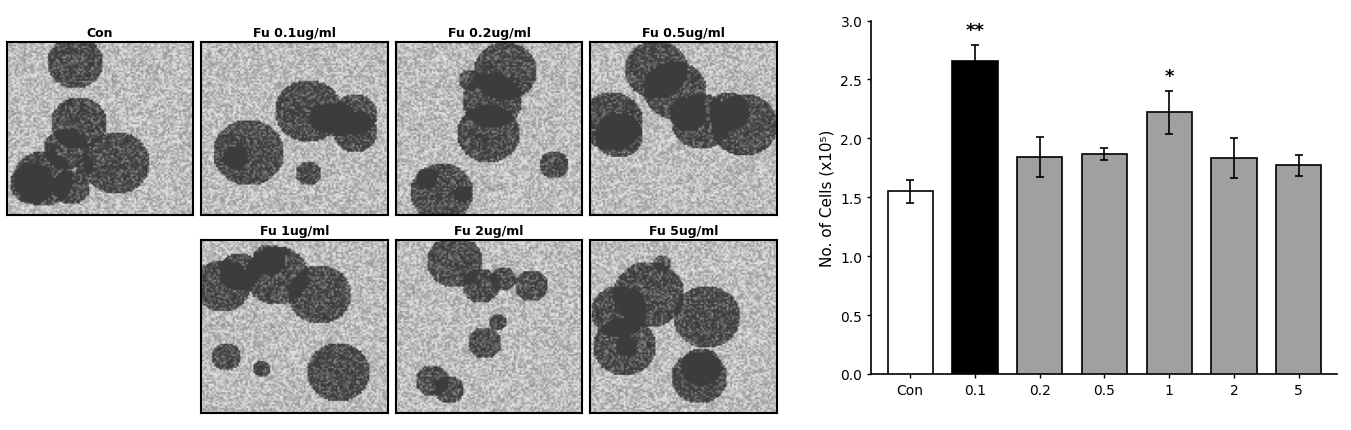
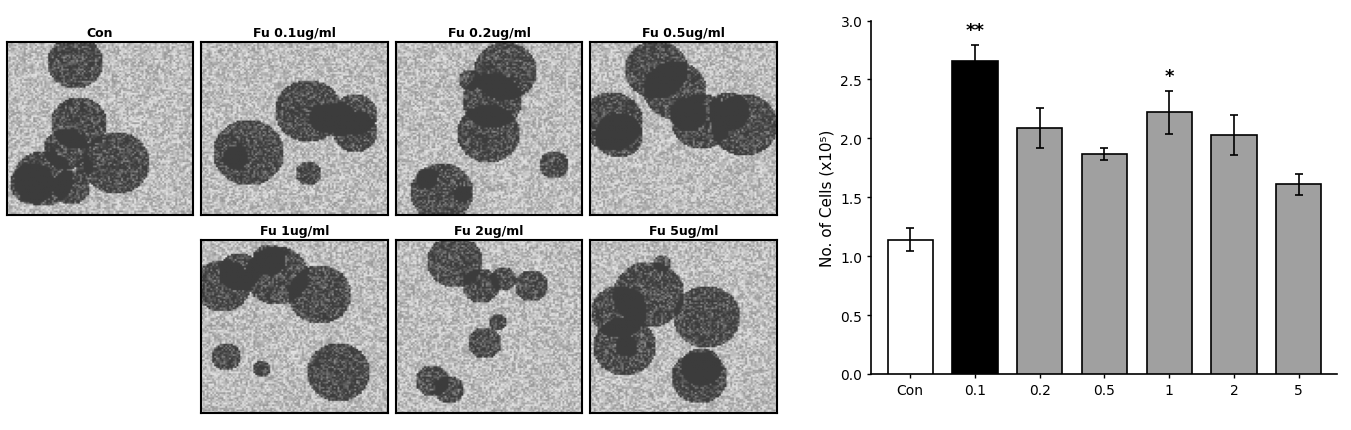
Con: 1.55 -> 1.14
0.2: 1.84 -> 2.09
2: 1.83 -> 2.03
5: 1.77 -> 1.61
